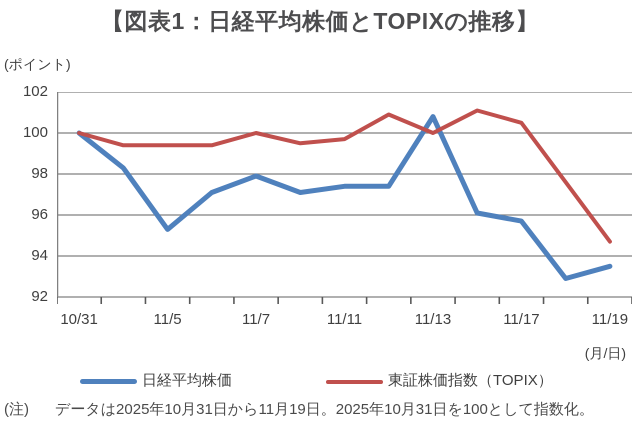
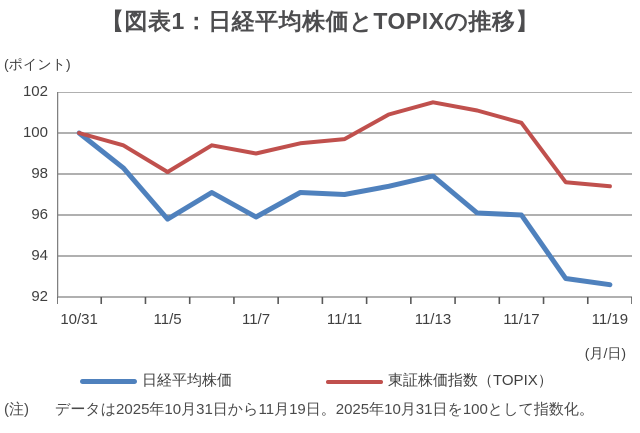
日経平均株価/11/5: 95.3 -> 95.8
東証株価指数（TOPIX）/11/5: 99.4 -> 98.1
日経平均株価/11/7: 97.9 -> 95.9
東証株価指数（TOPIX）/11/7: 100.0 -> 99.0
日経平均株価/11/11: 97.4 -> 97.0
日経平均株価/11/13: 100.8 -> 97.9
東証株価指数（TOPIX）/11/13: 100.0 -> 101.5
日経平均株価/11/17: 95.7 -> 96.0
日経平均株価/11/19: 93.5 -> 92.6
東証株価指数（TOPIX）/11/19: 94.7 -> 97.4
